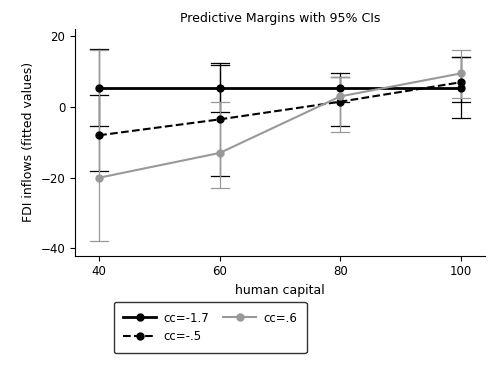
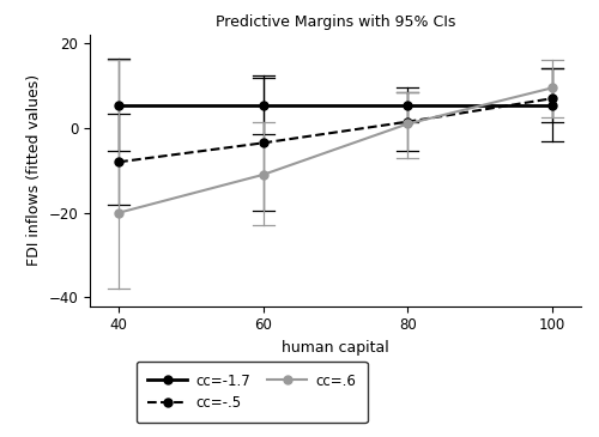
cc=.6/60: -13.0 -> -11.0
cc=.6/80: 3.0 -> 1.0
